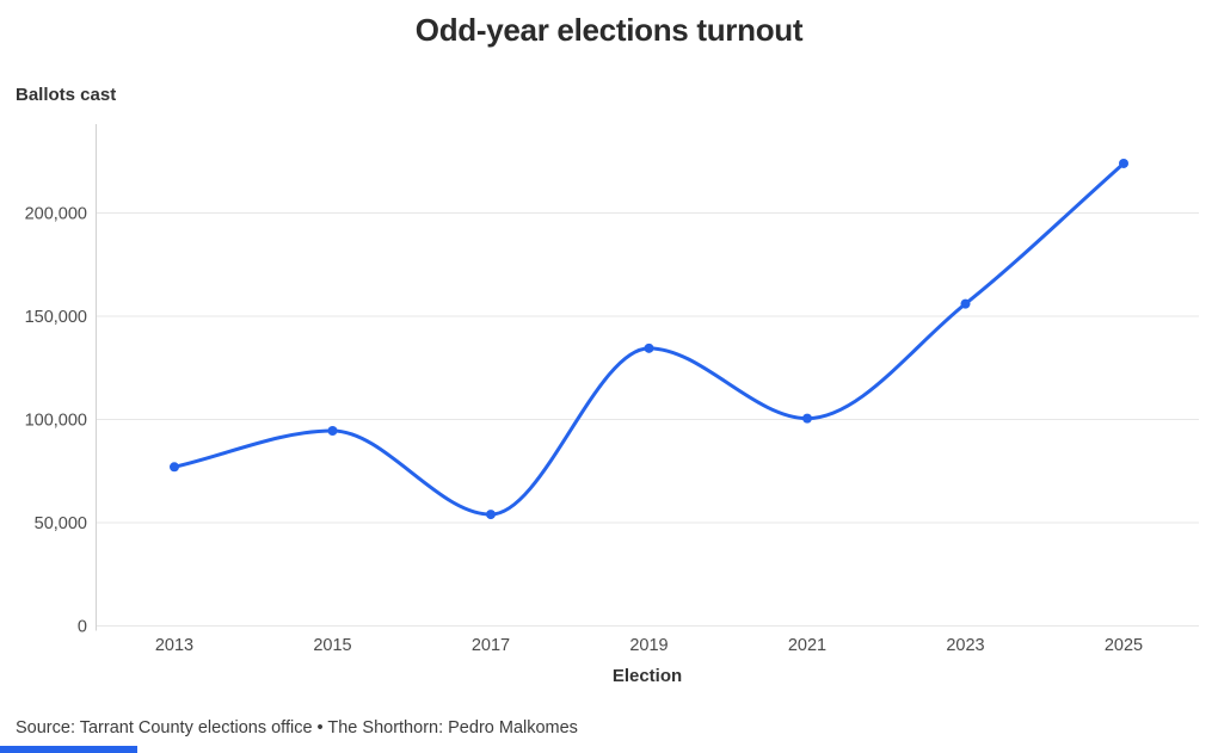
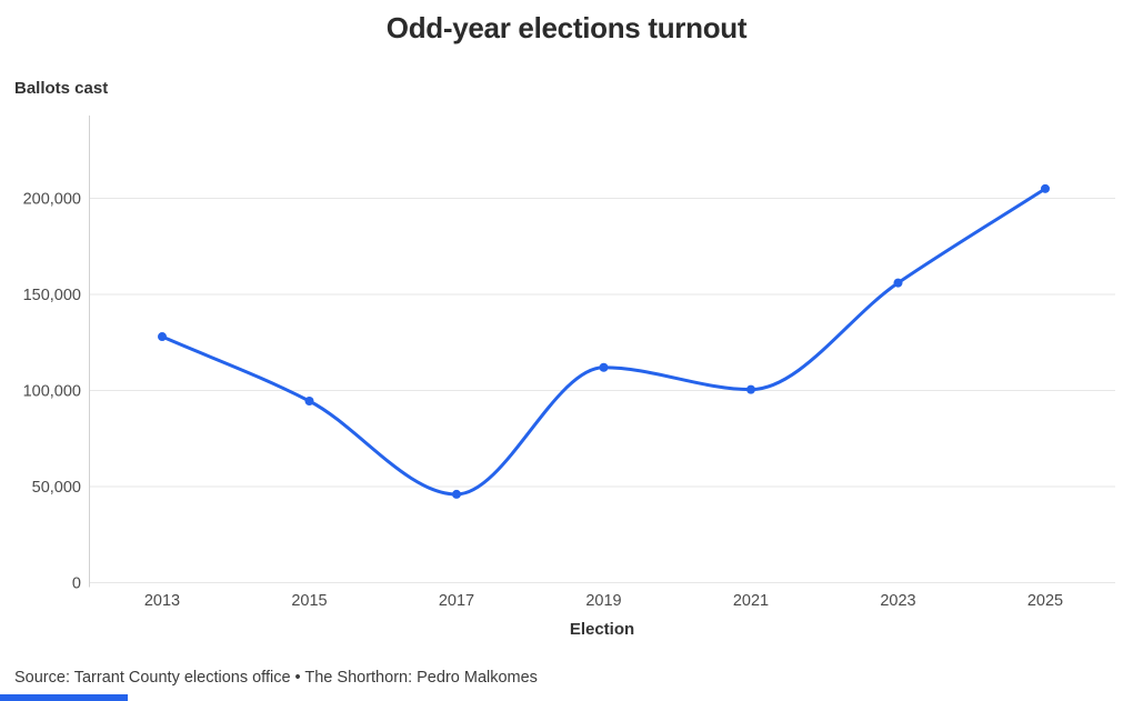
2013: 77000 -> 128000
2017: 54000 -> 46000
2019: 134000 -> 112000
2025: 224000 -> 205000
